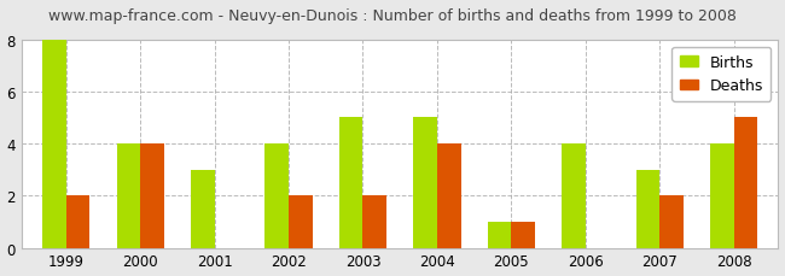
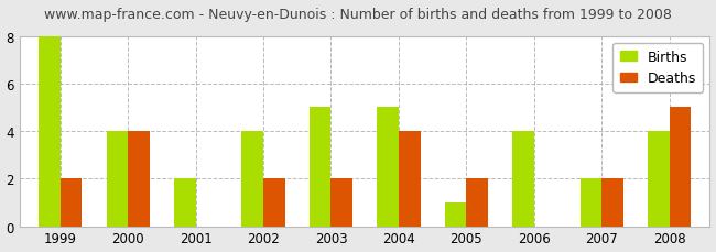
Births/2001: 3 -> 2
Deaths/2005: 1 -> 2
Births/2007: 3 -> 2
